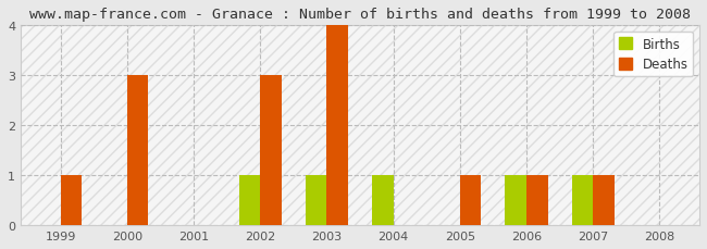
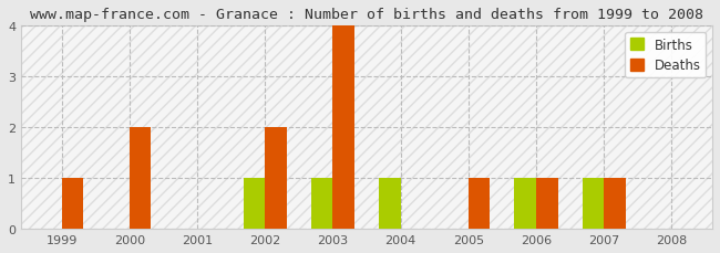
Deaths/2000: 3 -> 2
Deaths/2002: 3 -> 2
